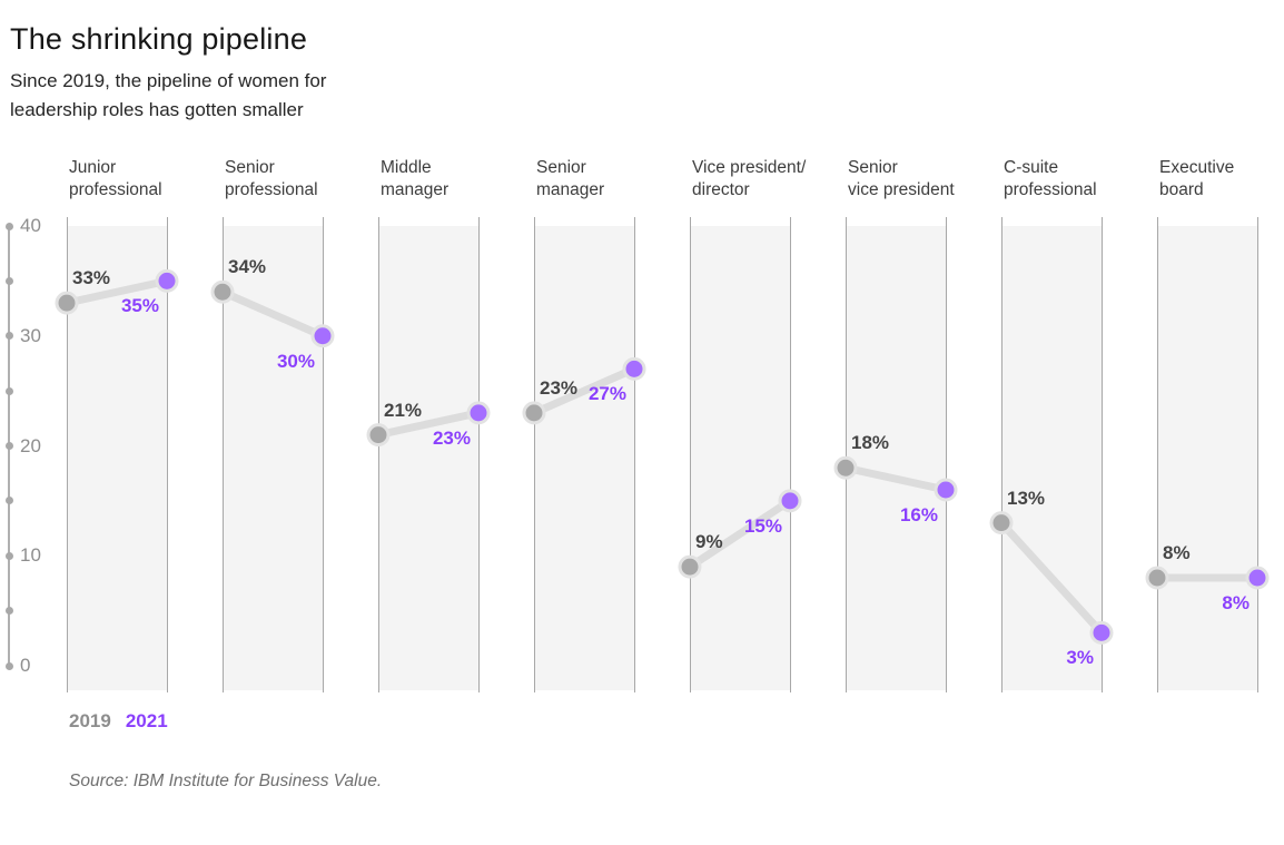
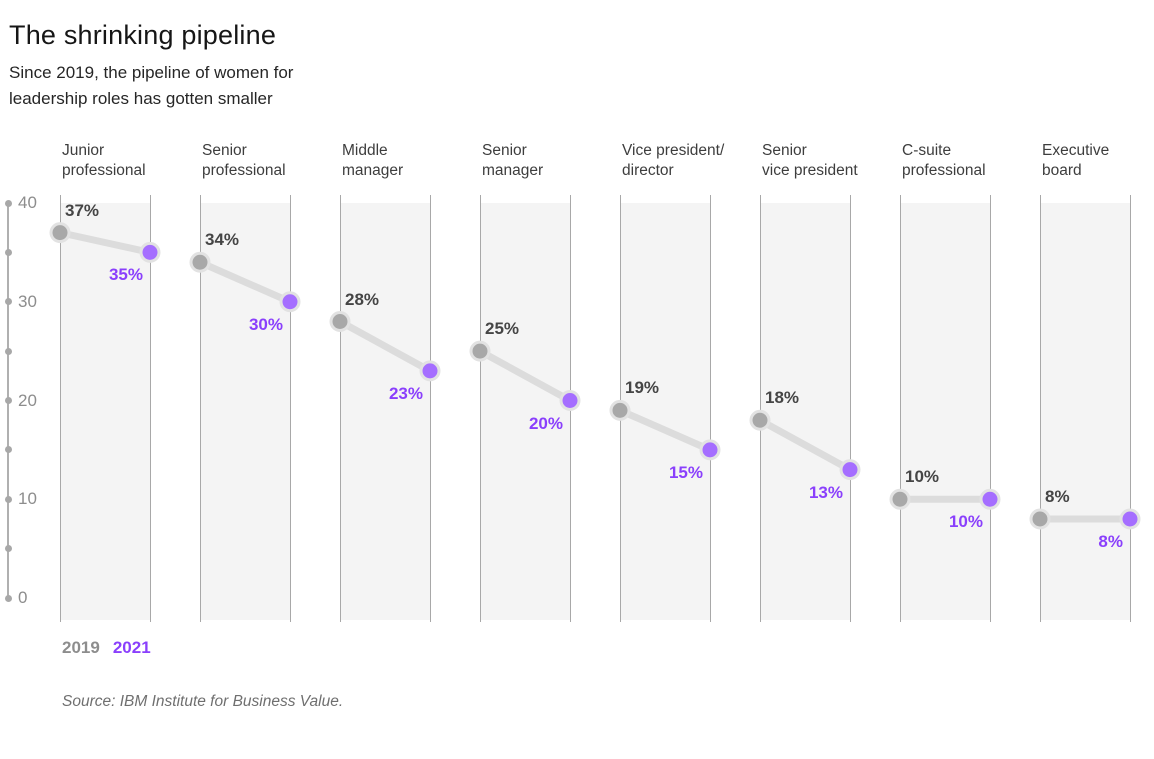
2019/Junior professional: 33% -> 37%
2019/Middle manager: 21% -> 28%
2019/Senior manager: 23% -> 25%
2021/Senior manager: 27% -> 20%
2019/Vice president/ director: 9% -> 19%
2021/Senior vice president: 16% -> 13%
2019/C-suite professional: 13% -> 10%
2021/C-suite professional: 3% -> 10%
